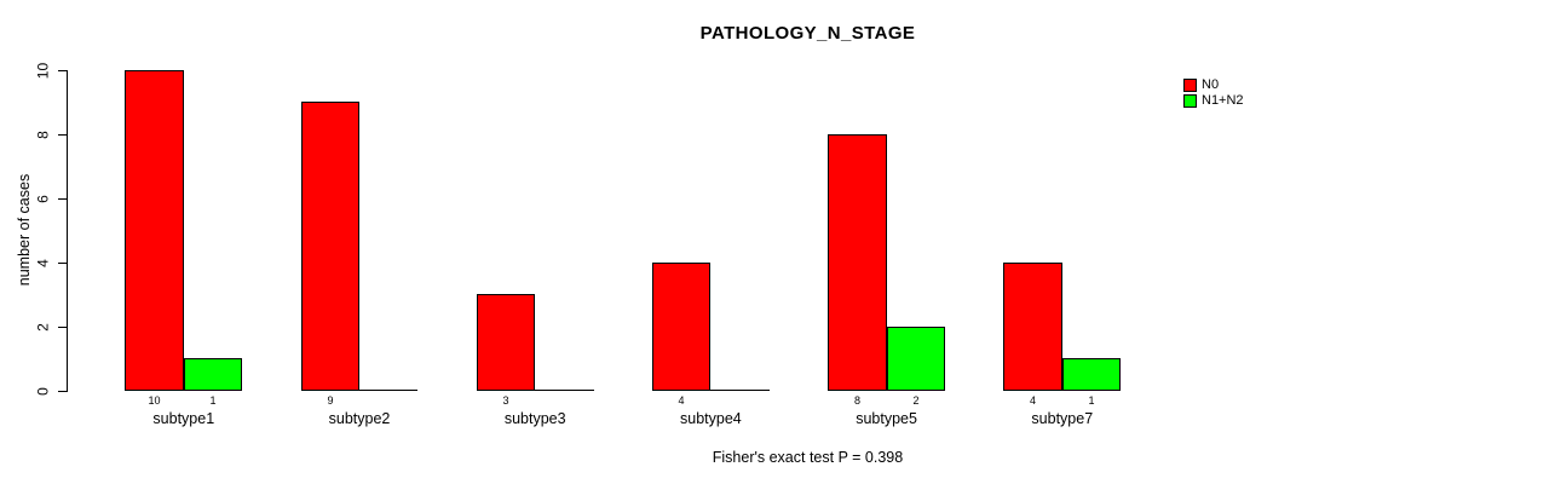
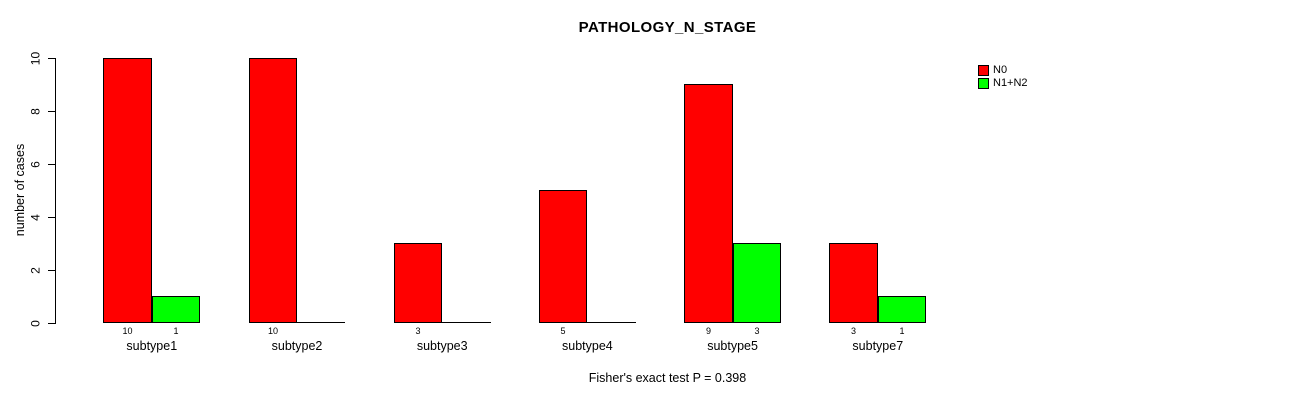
N0/subtype2: 9 -> 10
N0/subtype4: 4 -> 5
N0/subtype5: 8 -> 9
N1+N2/subtype5: 2 -> 3
N0/subtype7: 4 -> 3
